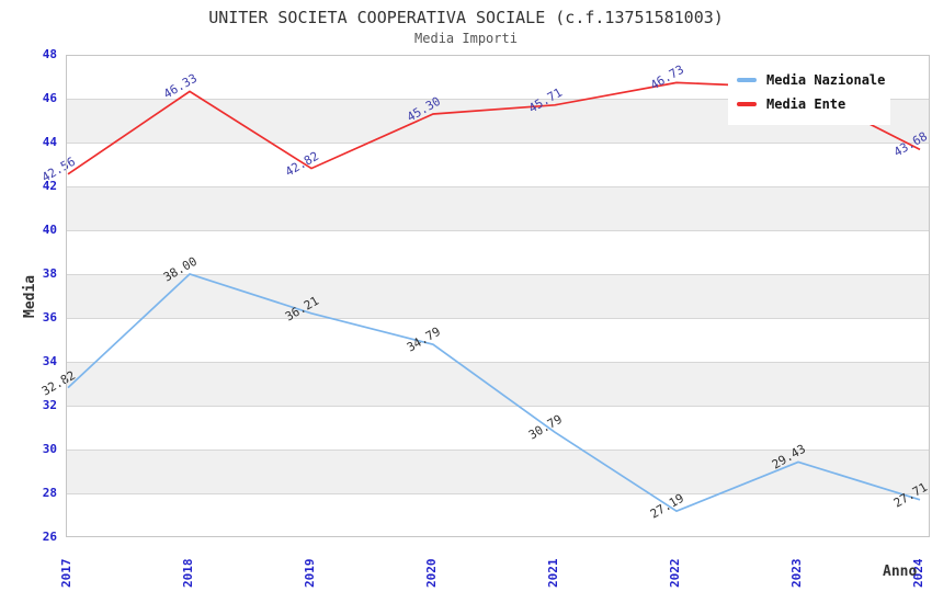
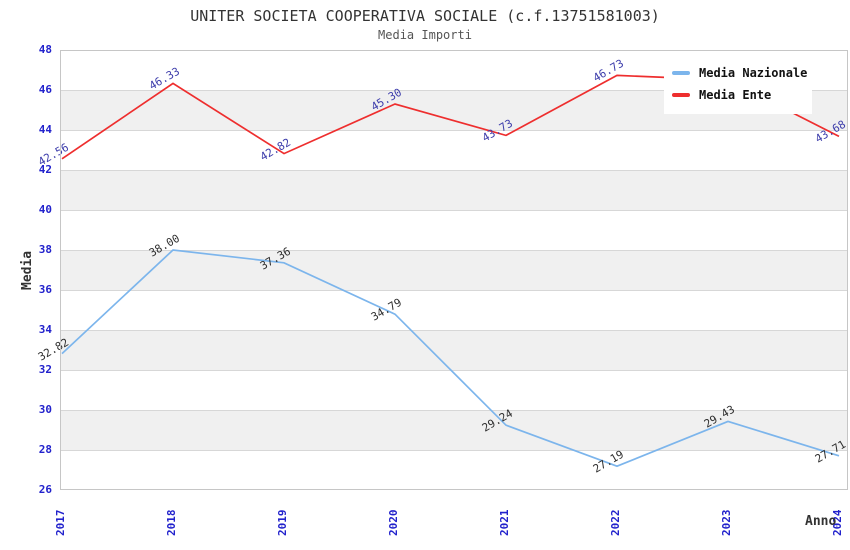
Media Nazionale/2019: 36.21 -> 37.36
Media Nazionale/2021: 30.79 -> 29.24
Media Ente/2021: 45.71 -> 43.73
